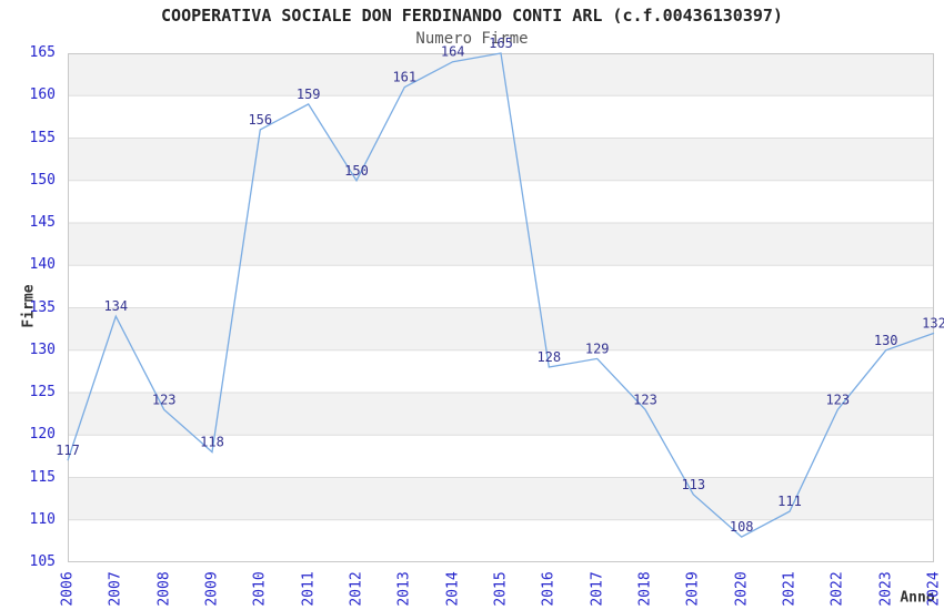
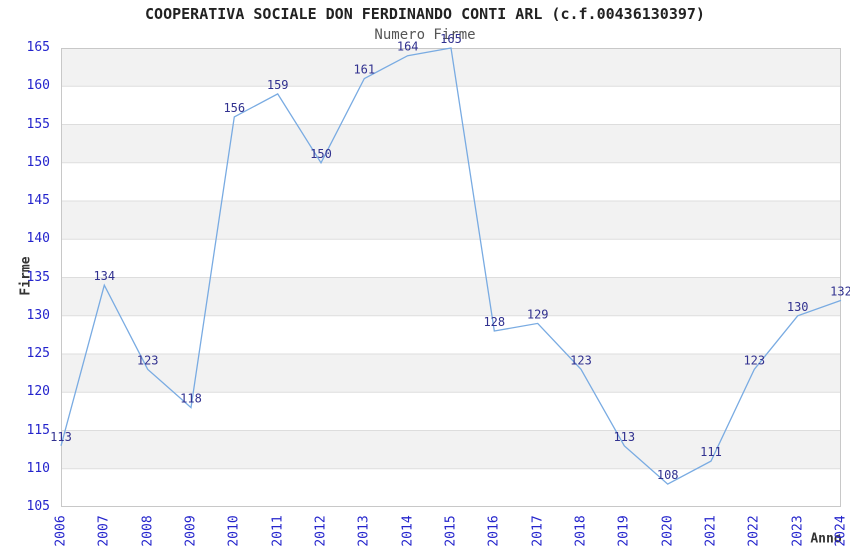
2006: 117 -> 113
